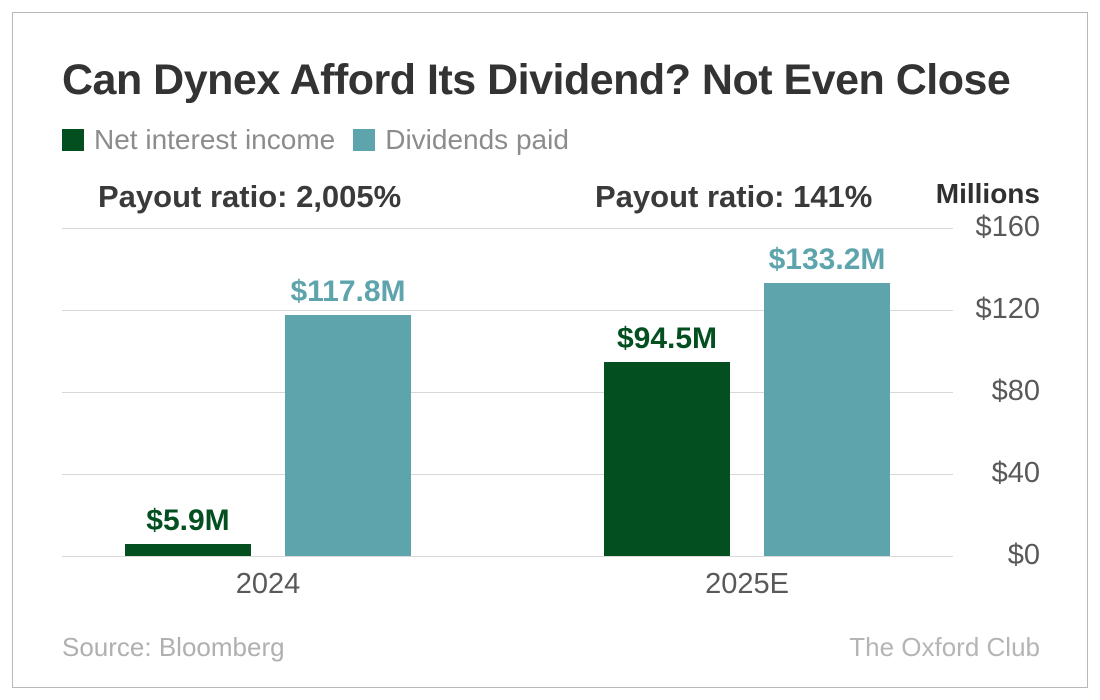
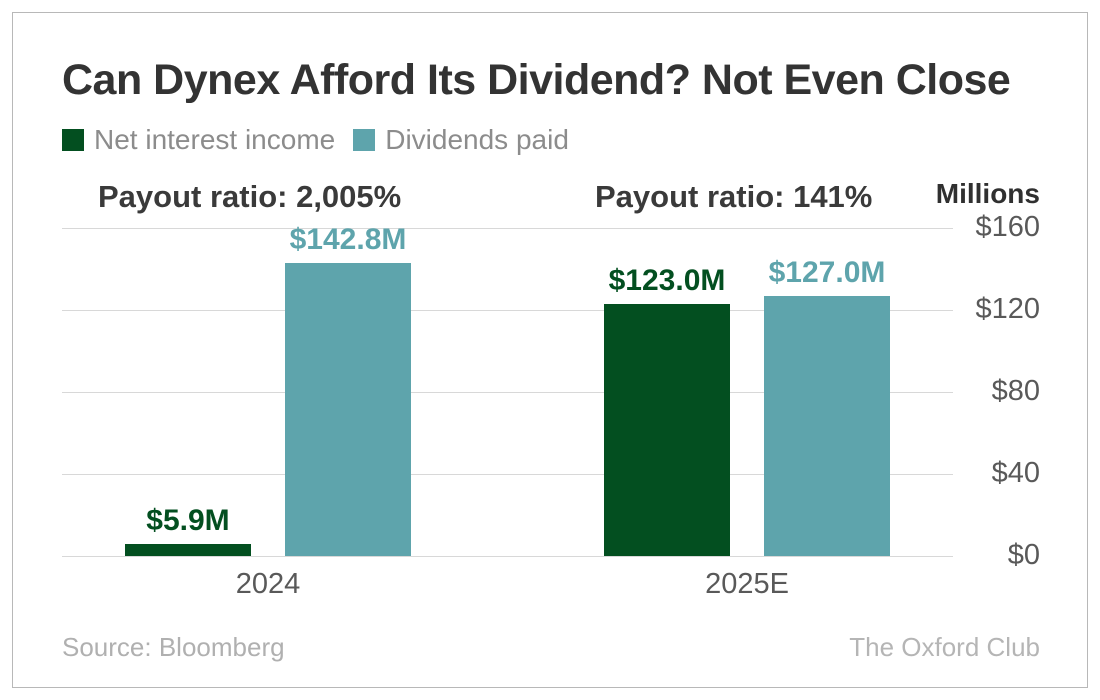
Dividends paid/2024: $117.8M -> $142.8M
Net interest income/2025E: $94.5M -> $123.0M
Dividends paid/2025E: $133.2M -> $127.0M
